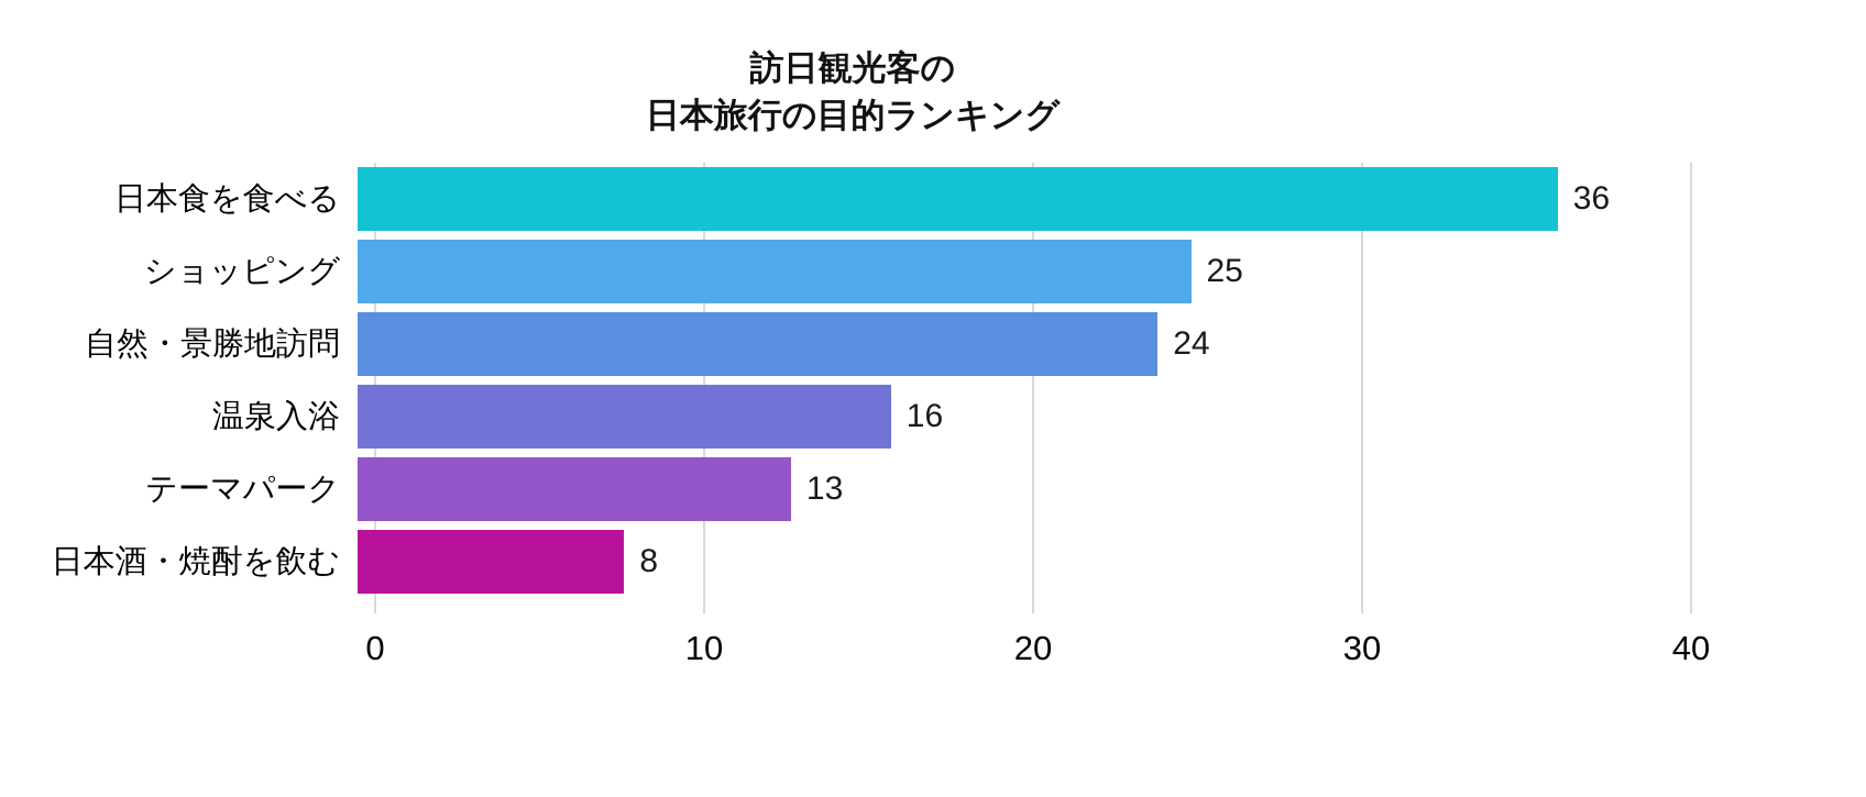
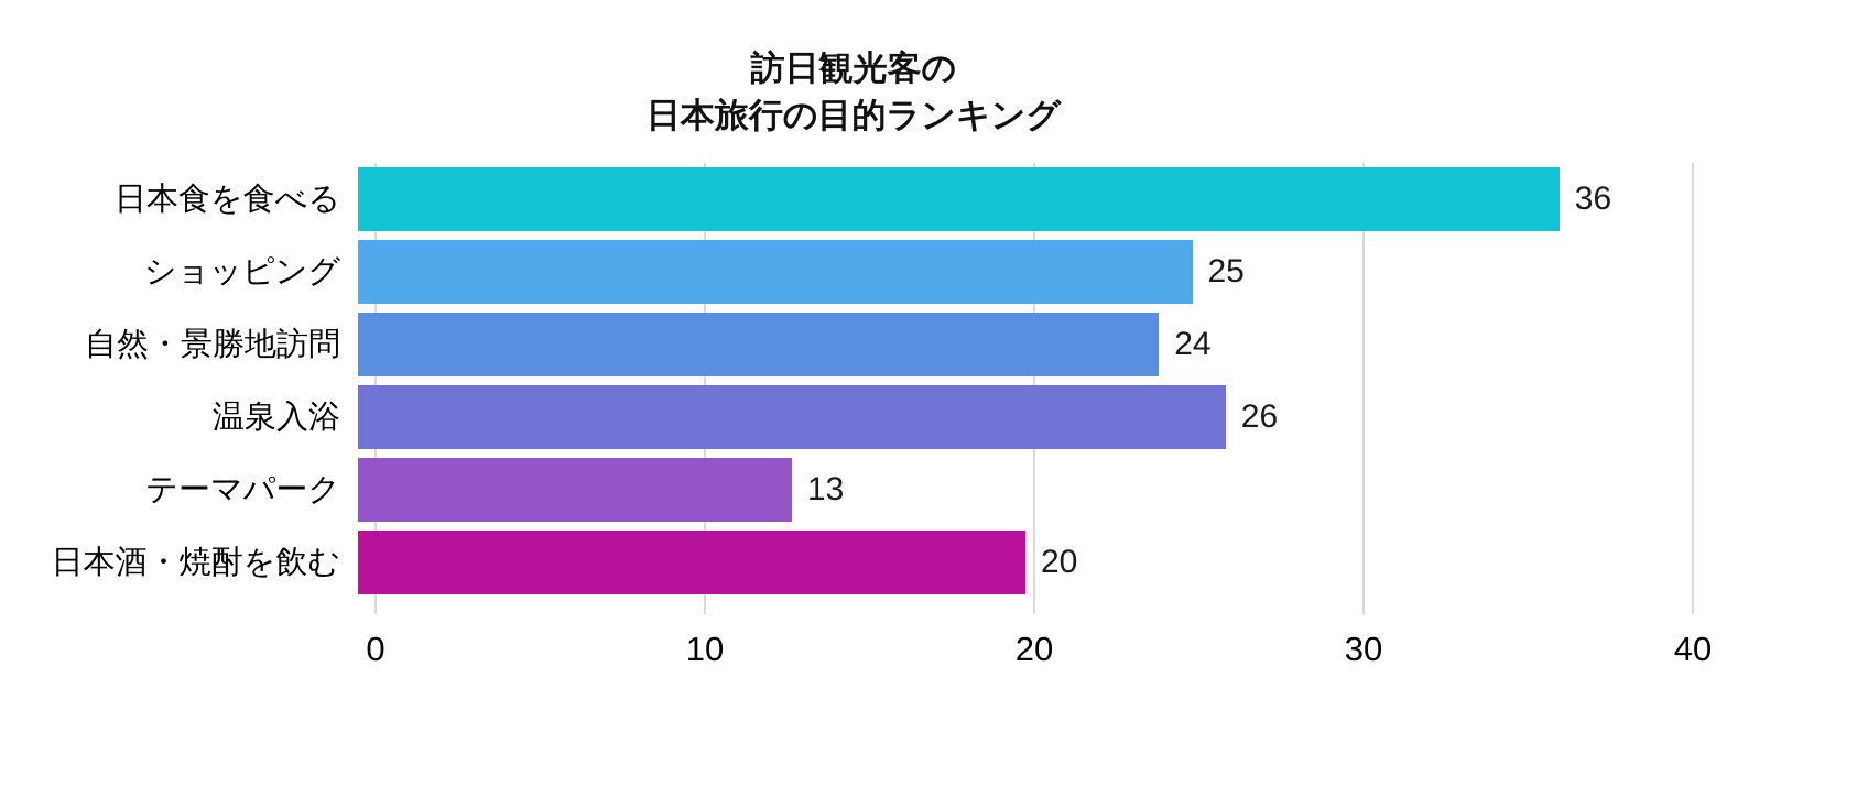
温泉入浴: 16 -> 26
日本酒・焼酎を飲む: 8 -> 20
